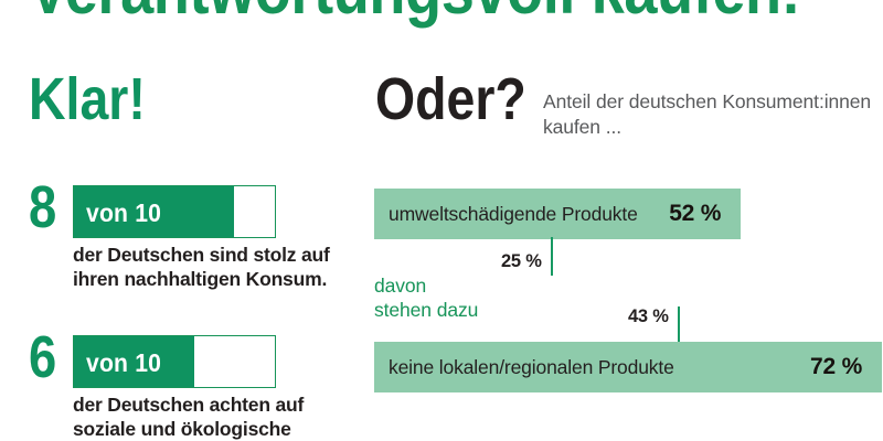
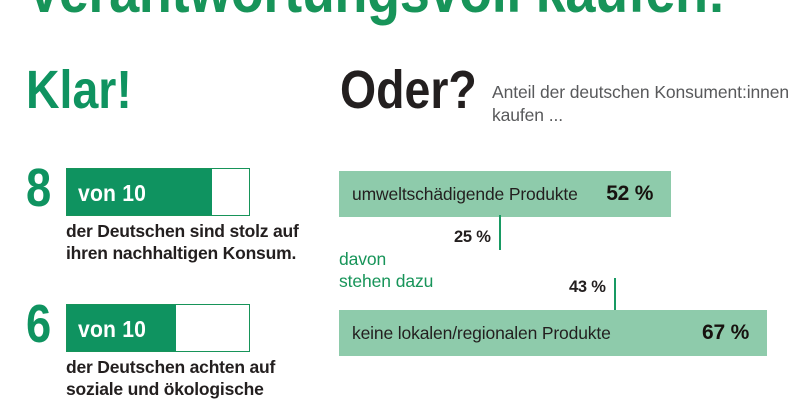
keine lokalen/regionalen Produkte: 72 -> 67
